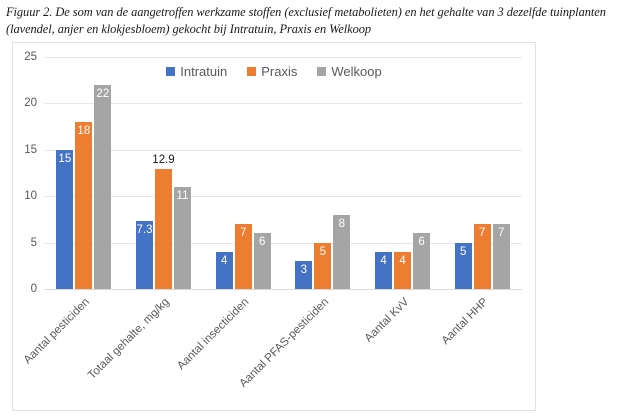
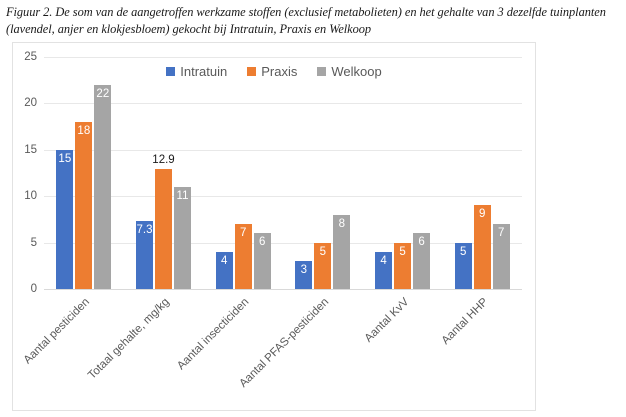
Praxis/Aantal KvV: 4 -> 5
Praxis/Aantal HHP: 7 -> 9
